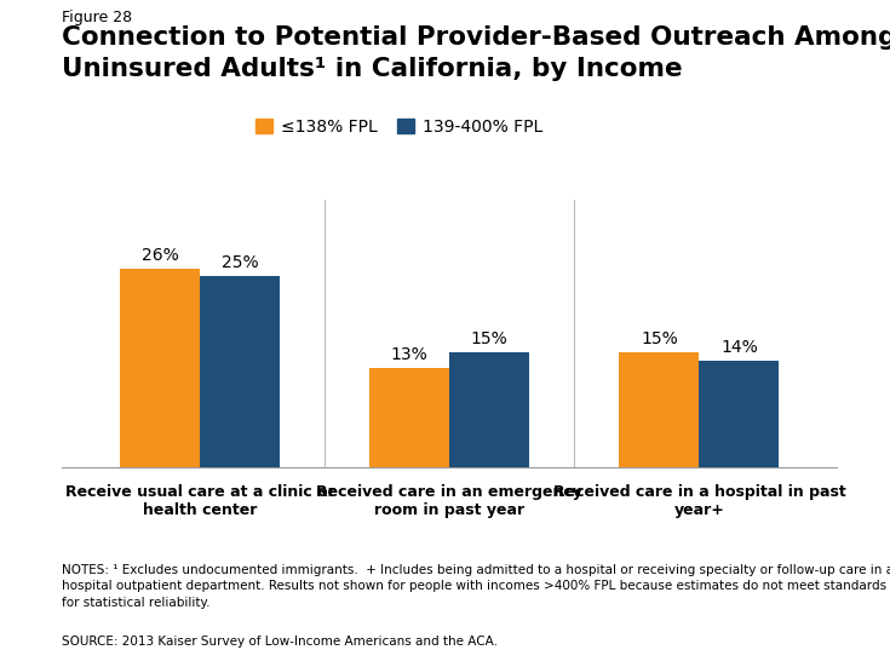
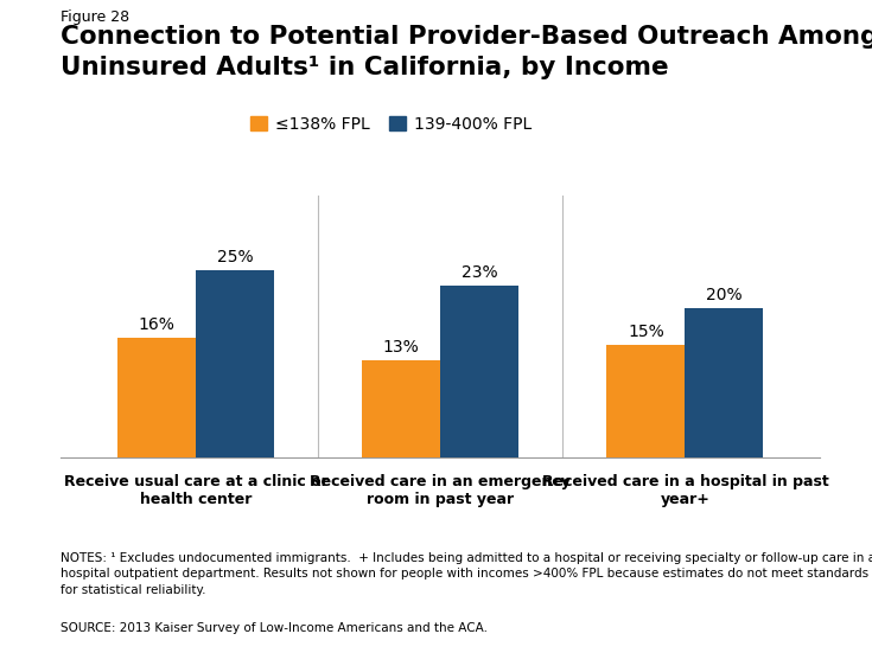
≤138% FPL/Receive usual care at a clinic or health center: 26% -> 16%
139-400% FPL/Received care in an emergency room in past year: 15% -> 23%
139-400% FPL/Received care in a hospital in past year+: 14% -> 20%
